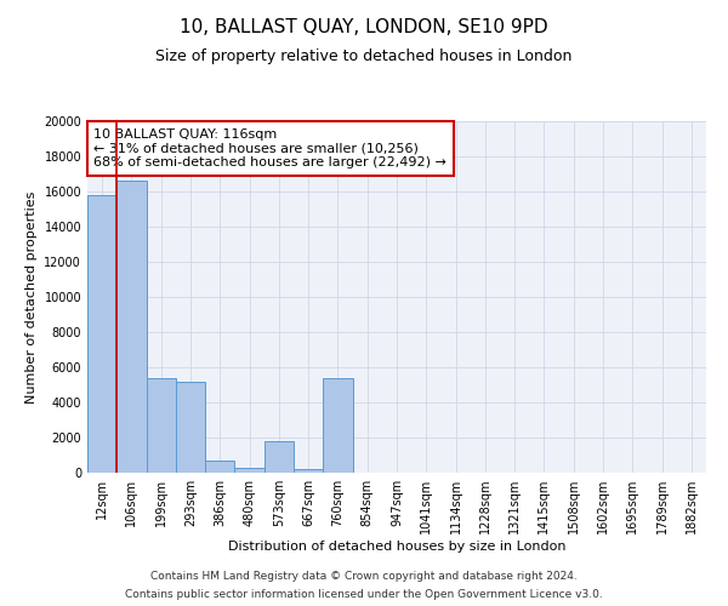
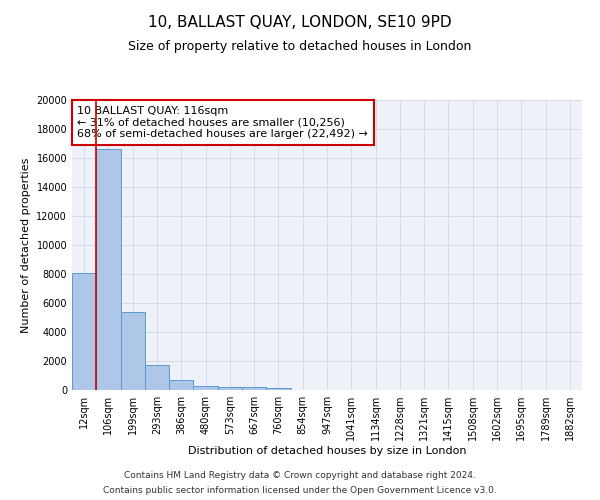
12sqm: 15800 -> 8000
293sqm: 5200 -> 1800
573sqm: 1800 -> 200
760sqm: 5400 -> 100
